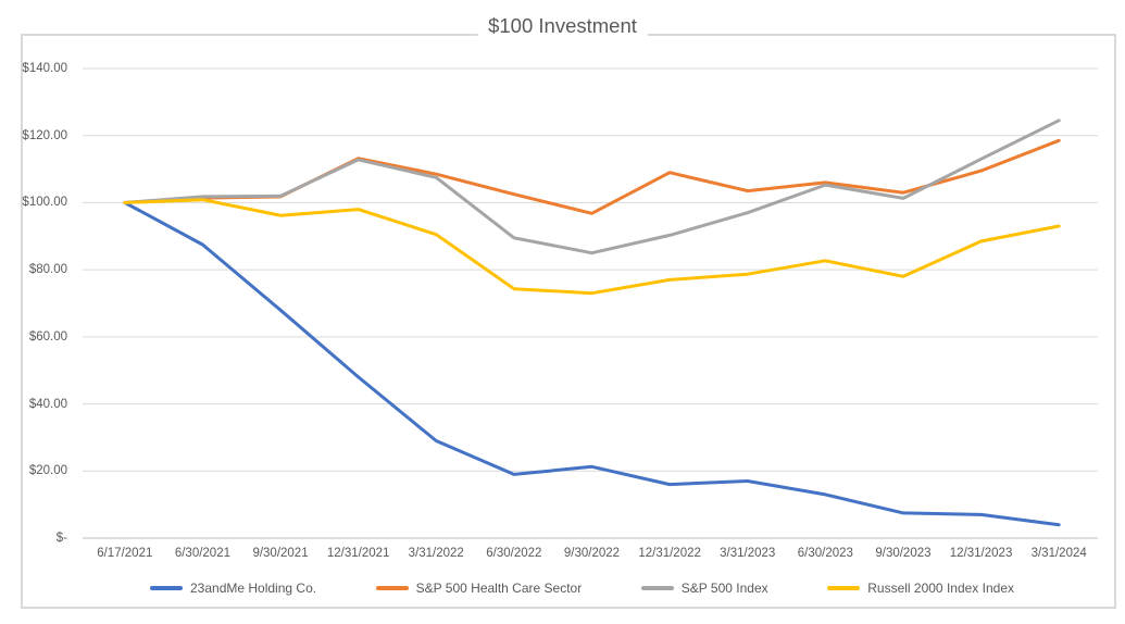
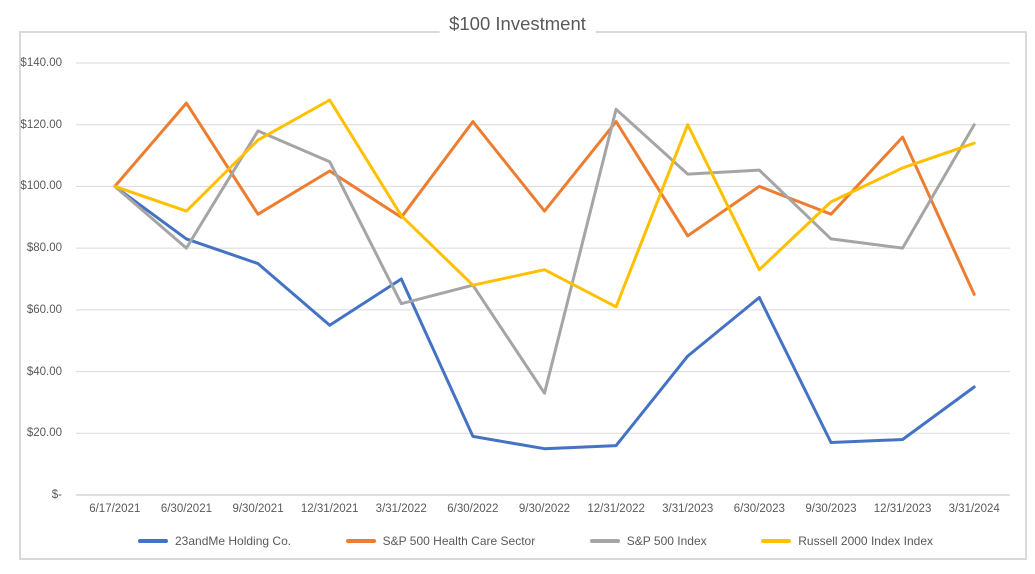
23andMe Holding Co./6/30/2021: $88 -> $83
S&P 500 Health Care Sector/6/30/2021: $101 -> $127
S&P 500 Index/6/30/2021: $102 -> $80
Russell 2000 Index Index/6/30/2021: $101 -> $92
23andMe Holding Co./9/30/2021: $68 -> $75
S&P 500 Health Care Sector/9/30/2021: $102 -> $91
S&P 500 Index/9/30/2021: $102 -> $118
Russell 2000 Index Index/9/30/2021: $96 -> $115
23andMe Holding Co./12/31/2021: $48 -> $55
S&P 500 Health Care Sector/12/31/2021: $113 -> $105
S&P 500 Index/12/31/2021: $113 -> $108
Russell 2000 Index Index/12/31/2021: $98 -> $128
23andMe Holding Co./3/31/2022: $29 -> $70
S&P 500 Health Care Sector/3/31/2022: $108 -> $90
S&P 500 Index/3/31/2022: $108 -> $62
S&P 500 Health Care Sector/6/30/2022: $102 -> $121
S&P 500 Index/6/30/2022: $90 -> $68
Russell 2000 Index Index/6/30/2022: $74 -> $68
23andMe Holding Co./9/30/2022: $21 -> $15
S&P 500 Health Care Sector/9/30/2022: $97 -> $92
S&P 500 Index/9/30/2022: $85 -> $33
S&P 500 Health Care Sector/12/31/2022: $109 -> $121
S&P 500 Index/12/31/2022: $90 -> $125
Russell 2000 Index Index/12/31/2022: $77 -> $61
23andMe Holding Co./3/31/2023: $17 -> $45
S&P 500 Health Care Sector/3/31/2023: $104 -> $84
S&P 500 Index/3/31/2023: $97 -> $104
Russell 2000 Index Index/3/31/2023: $79 -> $120
23andMe Holding Co./6/30/2023: $13 -> $64
S&P 500 Health Care Sector/6/30/2023: $106 -> $100
Russell 2000 Index Index/6/30/2023: $83 -> $73
23andMe Holding Co./9/30/2023: $8 -> $17
S&P 500 Health Care Sector/9/30/2023: $103 -> $91
S&P 500 Index/9/30/2023: $101 -> $83
Russell 2000 Index Index/9/30/2023: $78 -> $95
23andMe Holding Co./12/31/2023: $7 -> $18
S&P 500 Health Care Sector/12/31/2023: $110 -> $116
S&P 500 Index/12/31/2023: $113 -> $80
Russell 2000 Index Index/12/31/2023: $88 -> $106
23andMe Holding Co./3/31/2024: $4 -> $35
S&P 500 Health Care Sector/3/31/2024: $118 -> $65
S&P 500 Index/3/31/2024: $124 -> $120
Russell 2000 Index Index/3/31/2024: $93 -> $114
